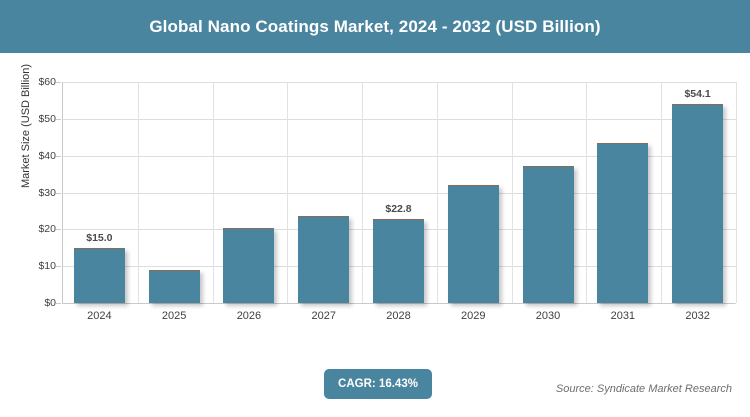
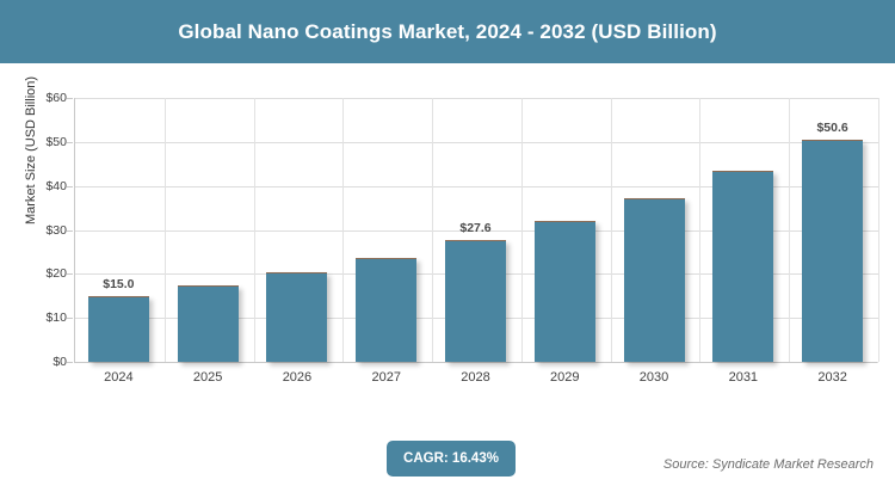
2025: $9 -> $18
2028: $22.8 -> $27.6
2032: $54.1 -> $50.6
